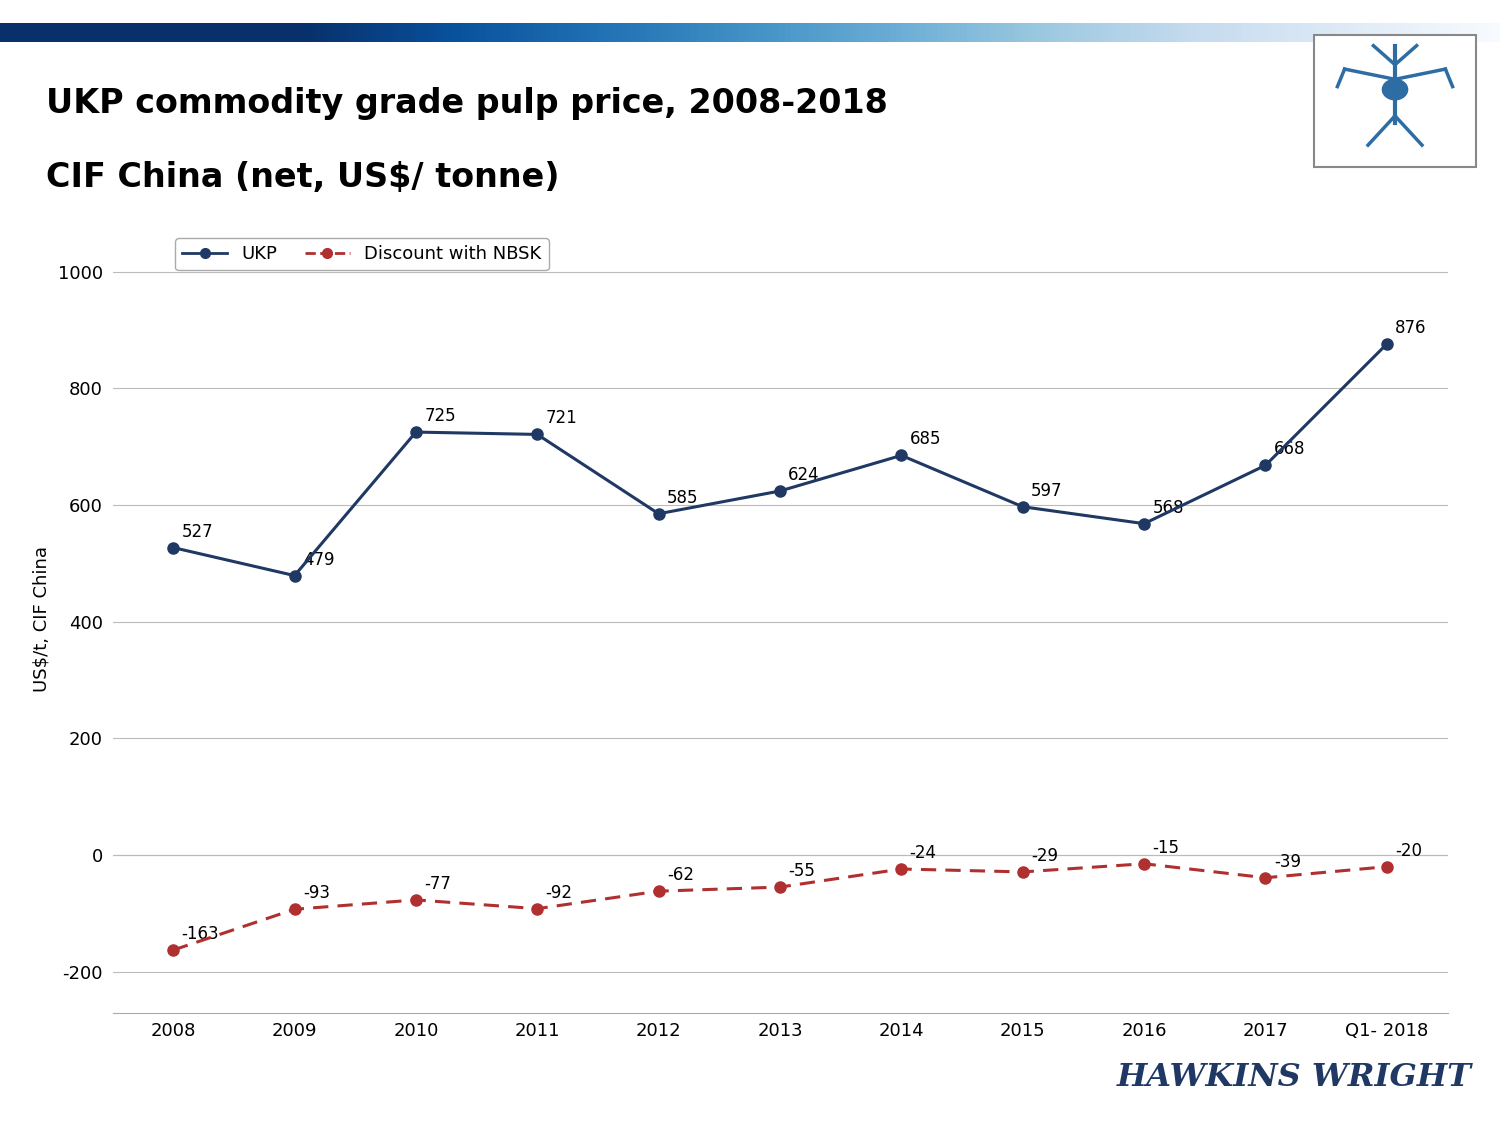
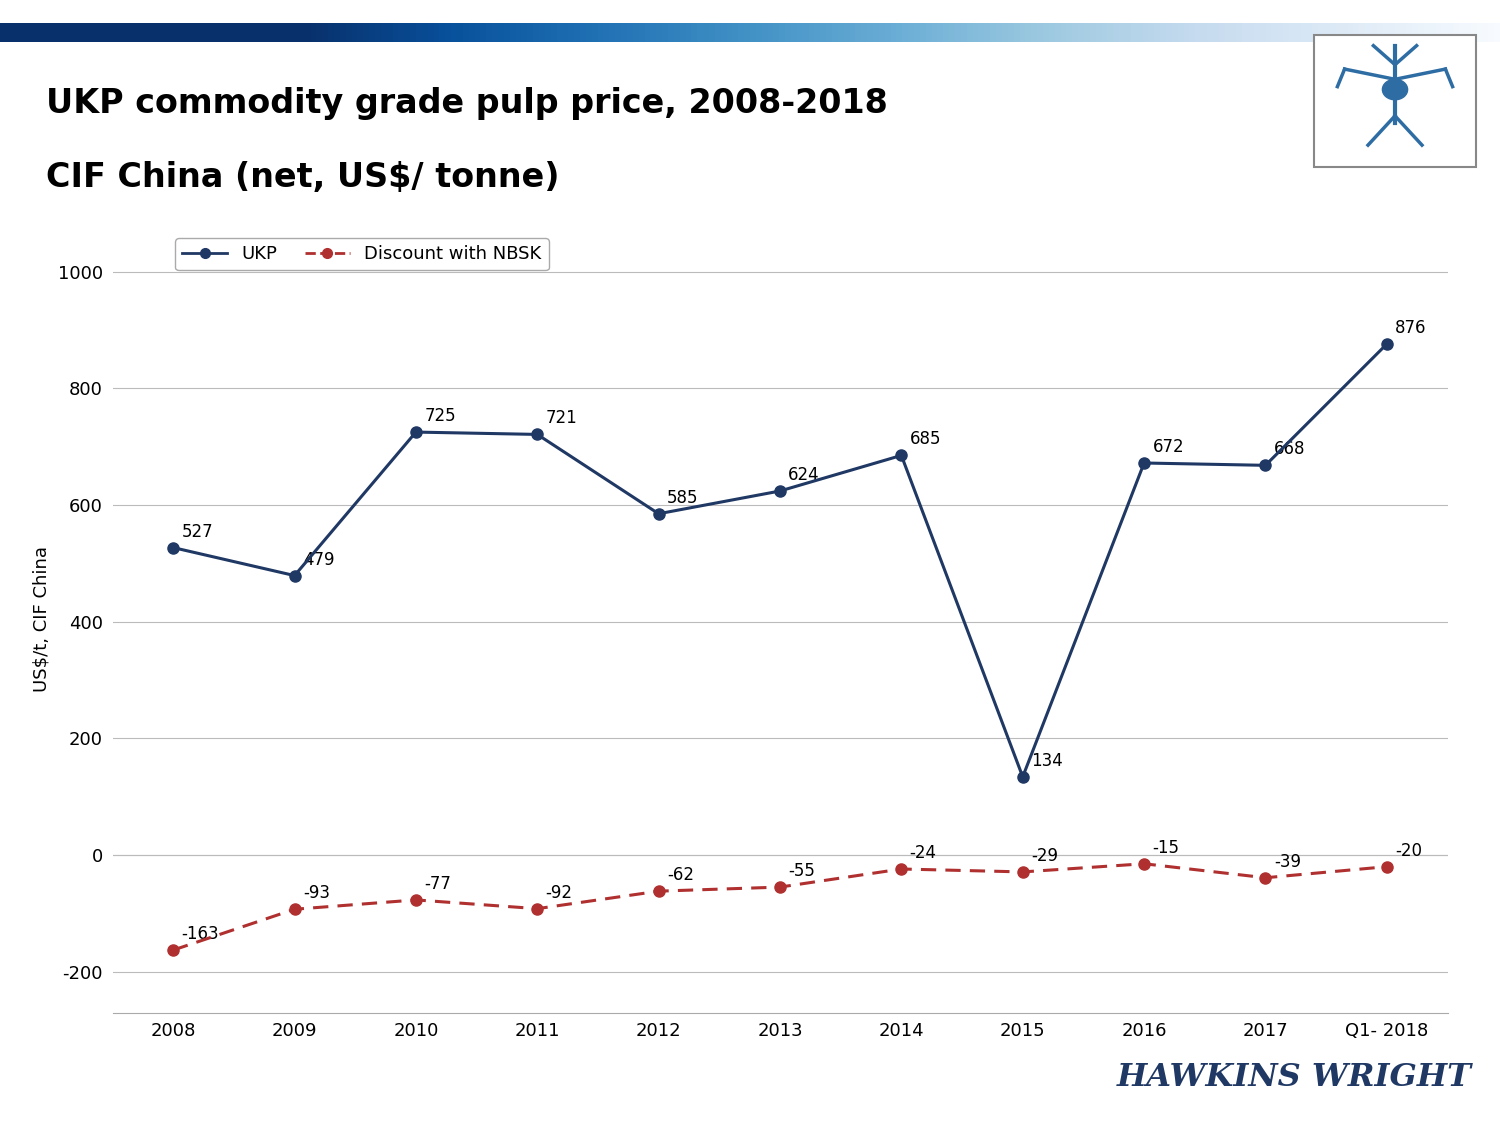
UKP/2015: 597 -> 134
UKP/2016: 568 -> 672
